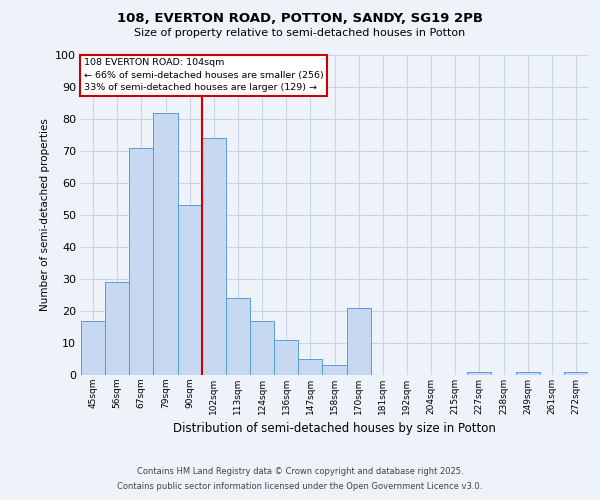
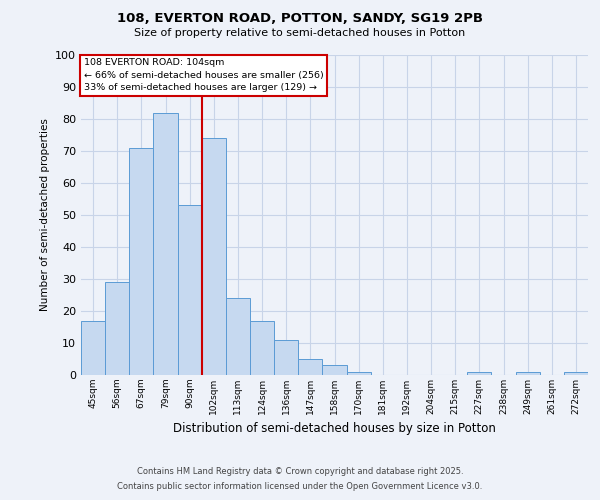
170sqm: 21 -> 1
